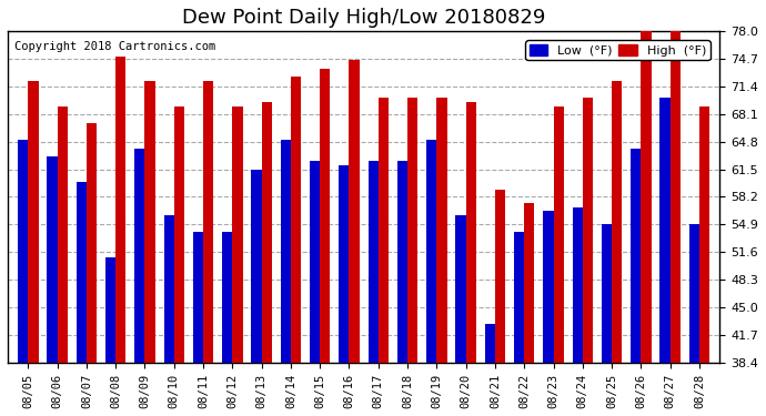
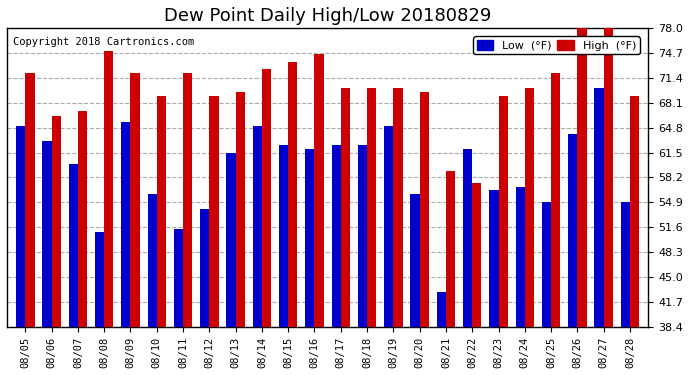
High (°F)/08/06: 69.0 -> 66.4
Low (°F)/08/09: 64.0 -> 65.6
Low (°F)/08/11: 54.0 -> 51.4
Low (°F)/08/22: 54.0 -> 62.0
